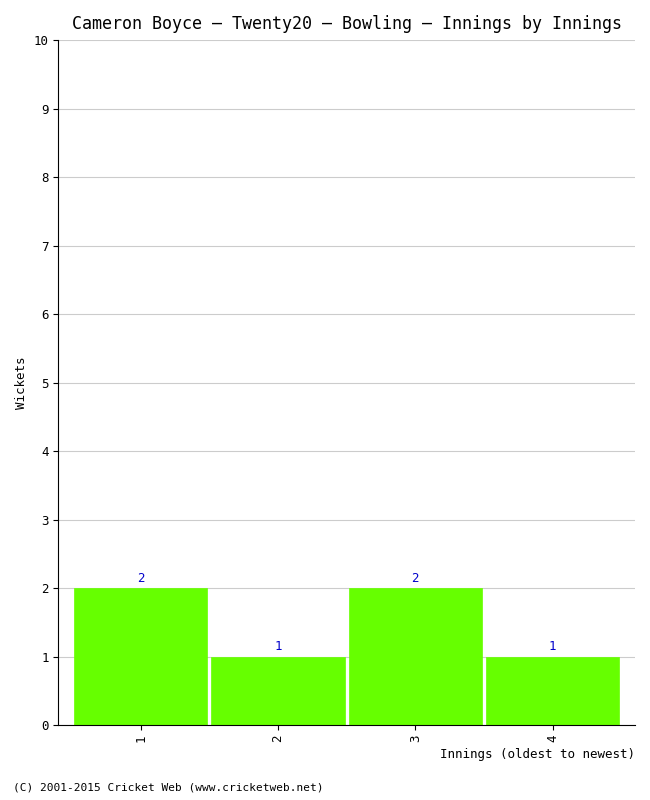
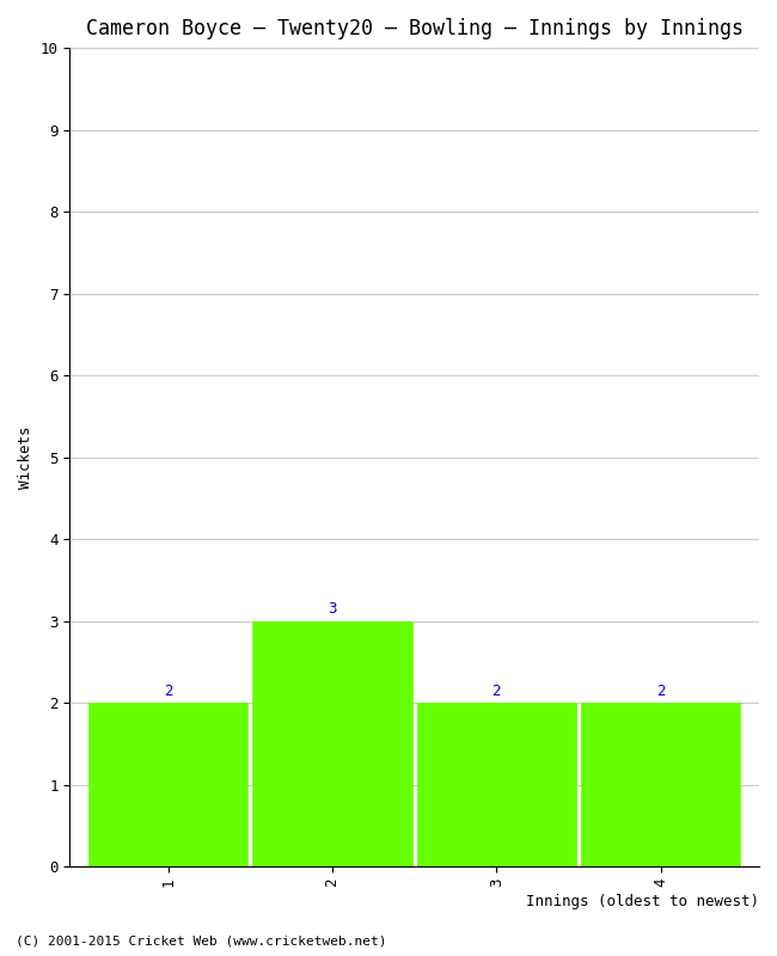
2: 1 -> 3
4: 1 -> 2
